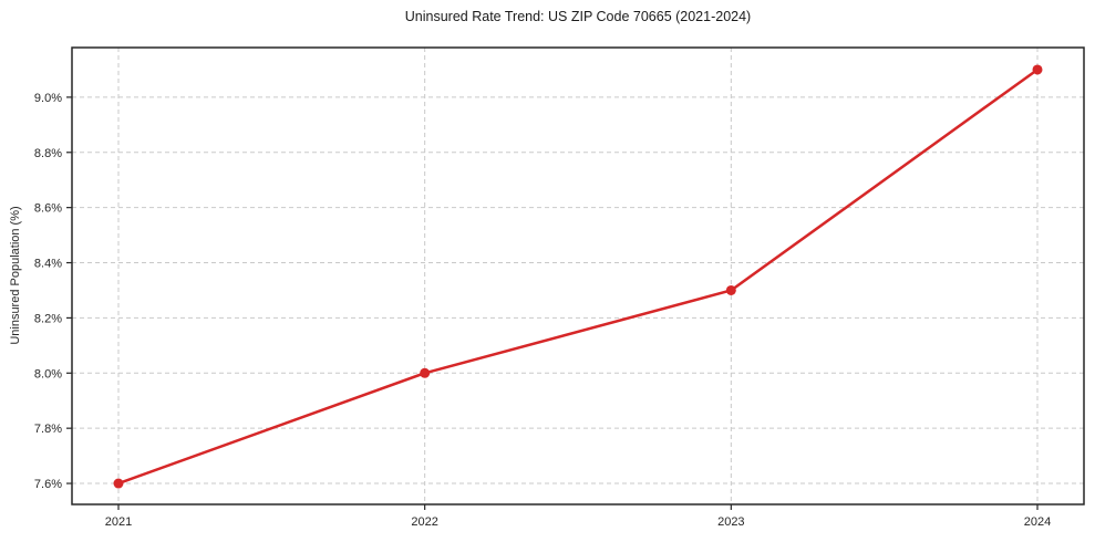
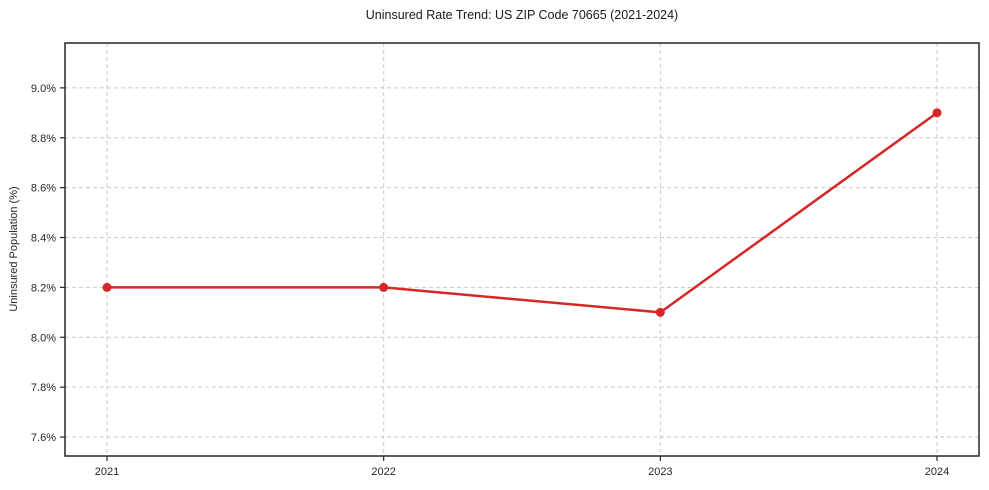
2021: 7.6% -> 8.2%
2022: 8.0% -> 8.2%
2023: 8.3% -> 8.1%
2024: 9.1% -> 8.9%
